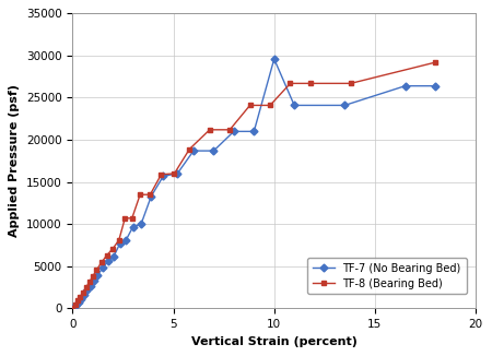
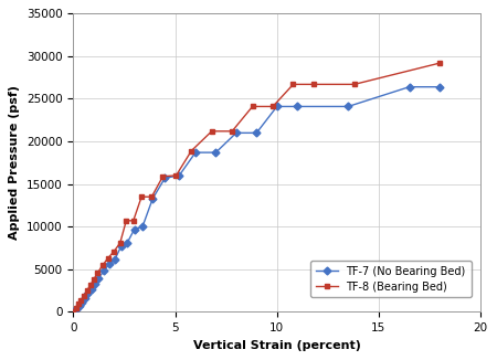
TF-7 (No Bearing Bed)/10: 29600 -> 24100
